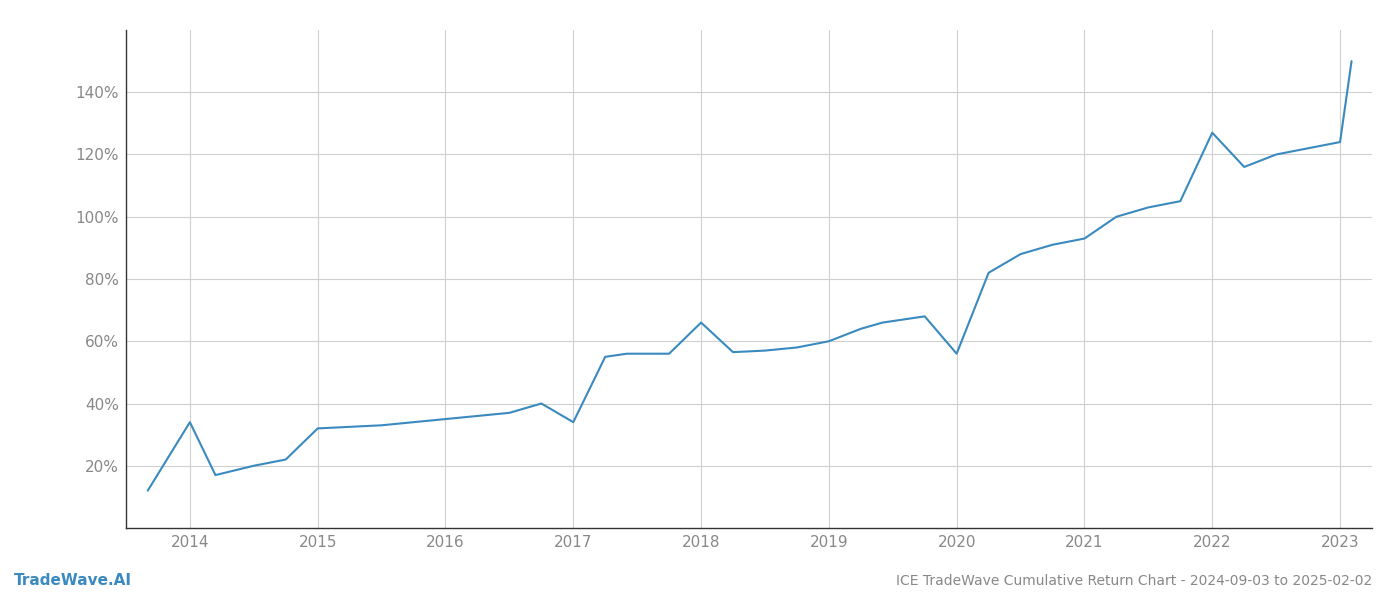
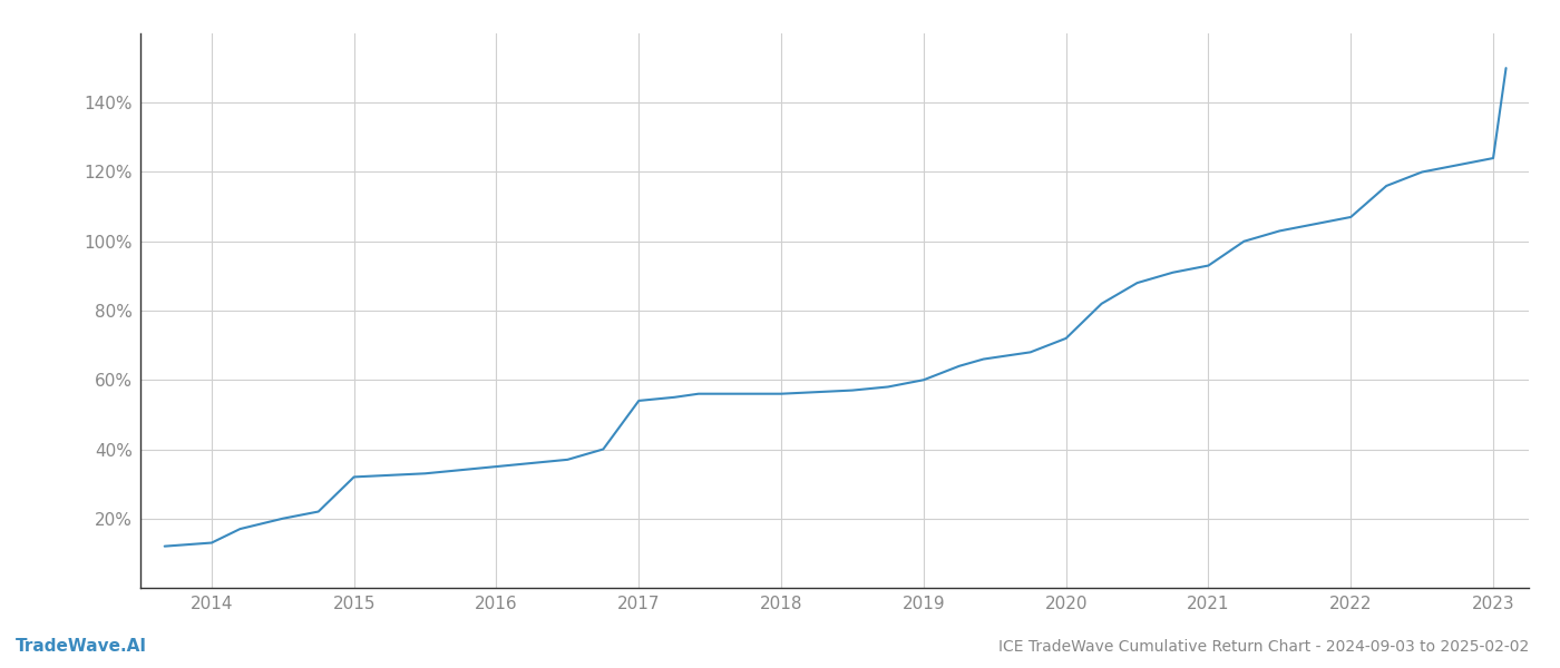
2014: 34.0% -> 13.0%
2017: 34.0% -> 54.0%
2018: 66.0% -> 56.0%
2020: 56.0% -> 72.0%
2022: 127.0% -> 107.0%
